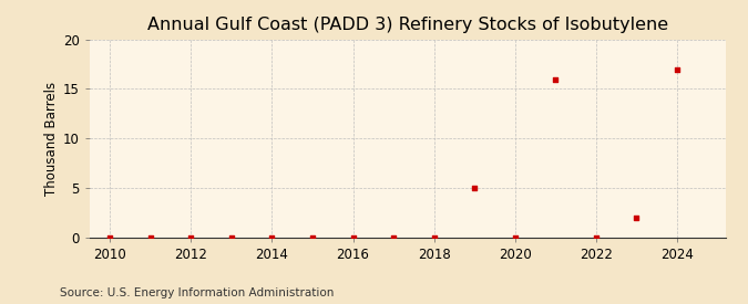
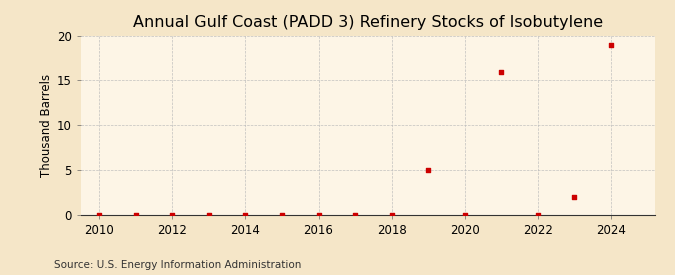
2024: 17 -> 19
